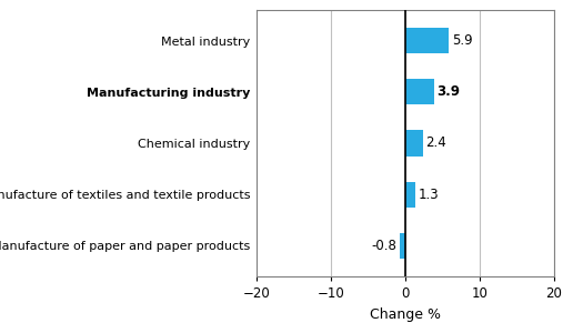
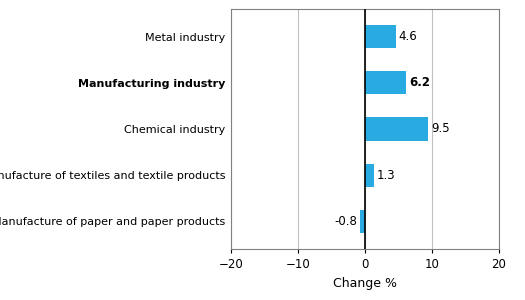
Metal industry: 5.9 -> 4.6
Manufacturing industry: 3.9 -> 6.2
Chemical industry: 2.4 -> 9.5
